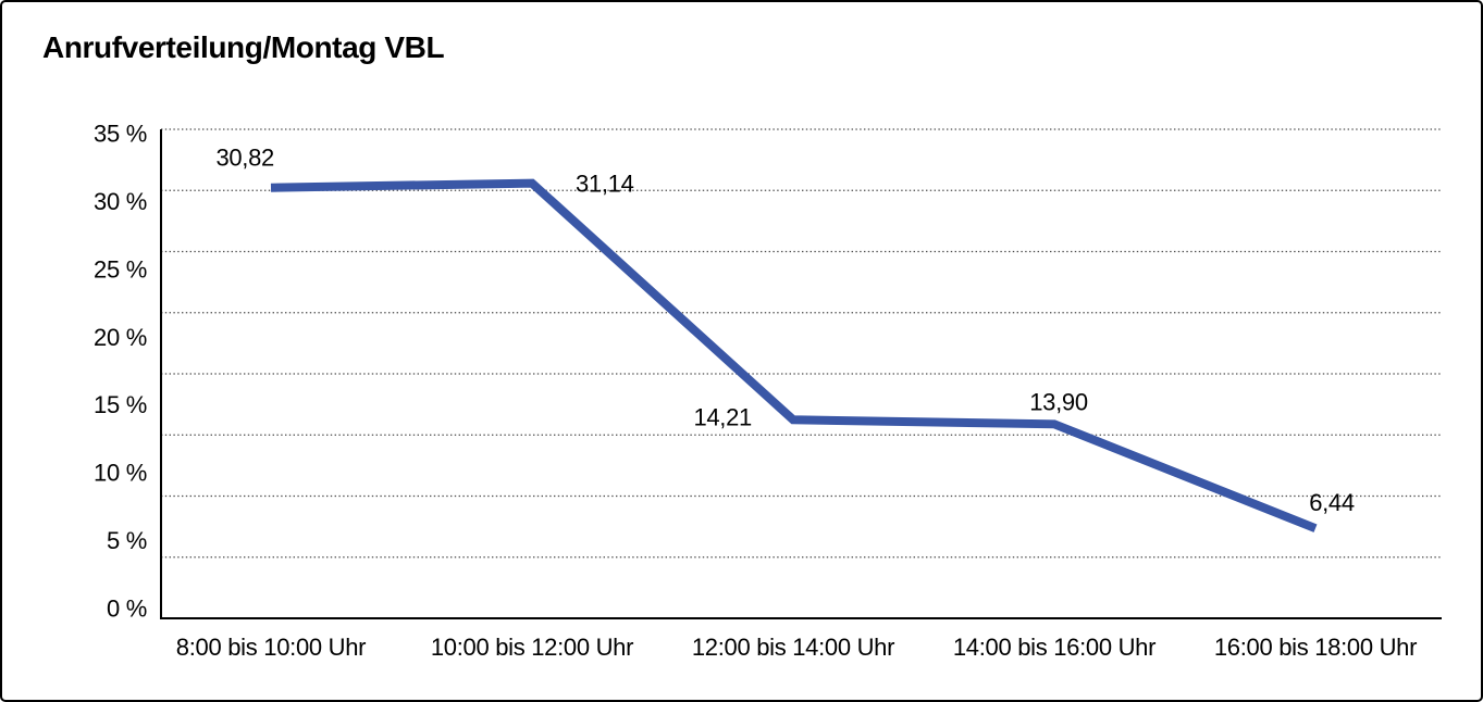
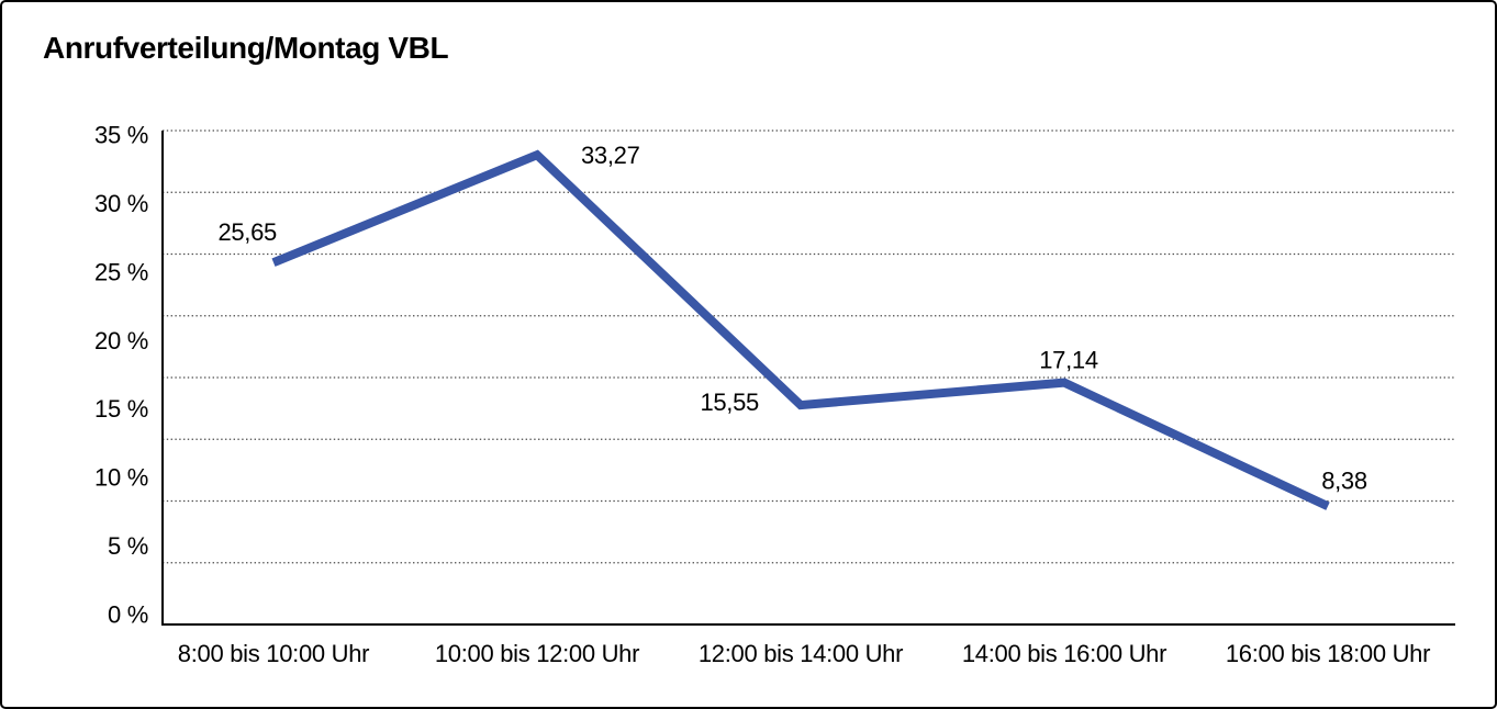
8:00 bis 10:00 Uhr: 30,82 -> 25,65
10:00 bis 12:00 Uhr: 31,14 -> 33,27
12:00 bis 14:00 Uhr: 14,21 -> 15,55
14:00 bis 16:00 Uhr: 13,90 -> 17,14
16:00 bis 18:00 Uhr: 6,44 -> 8,38
